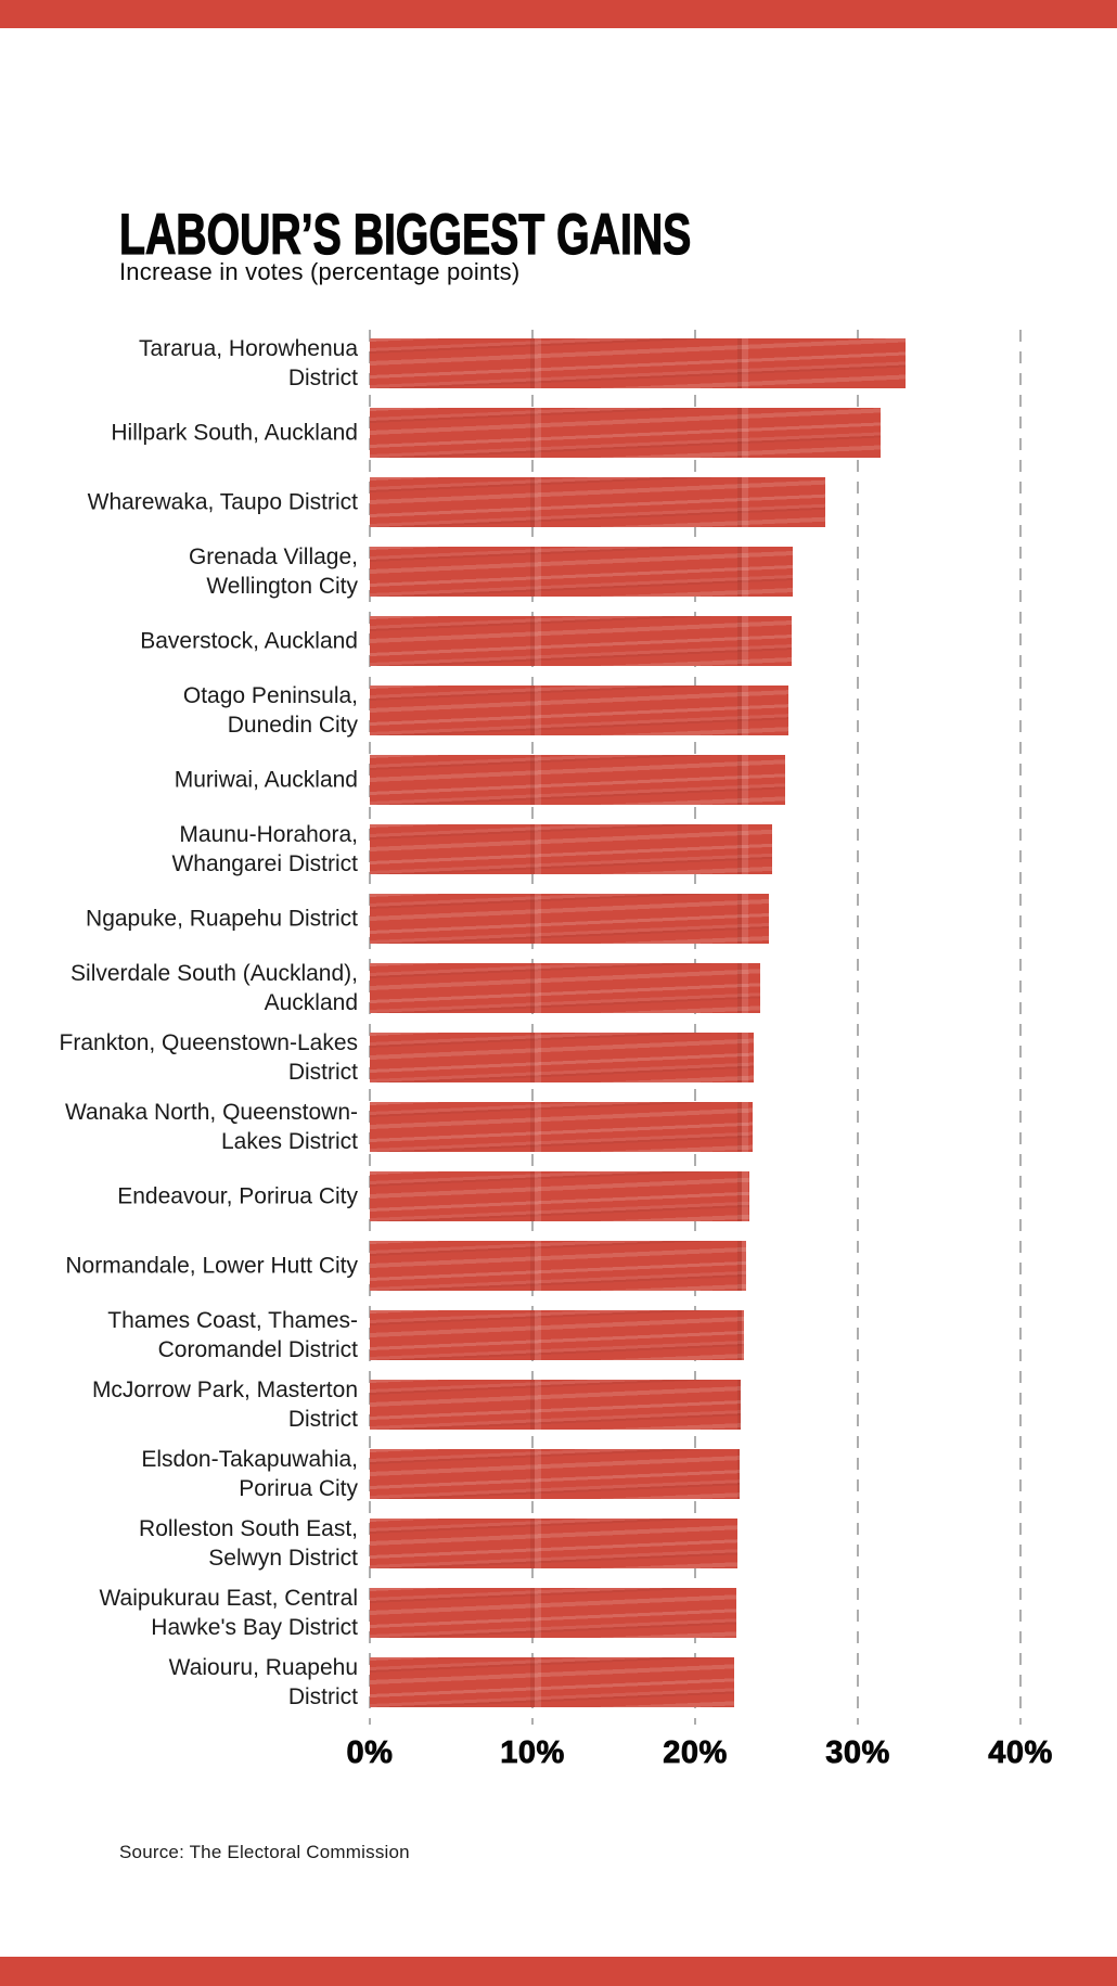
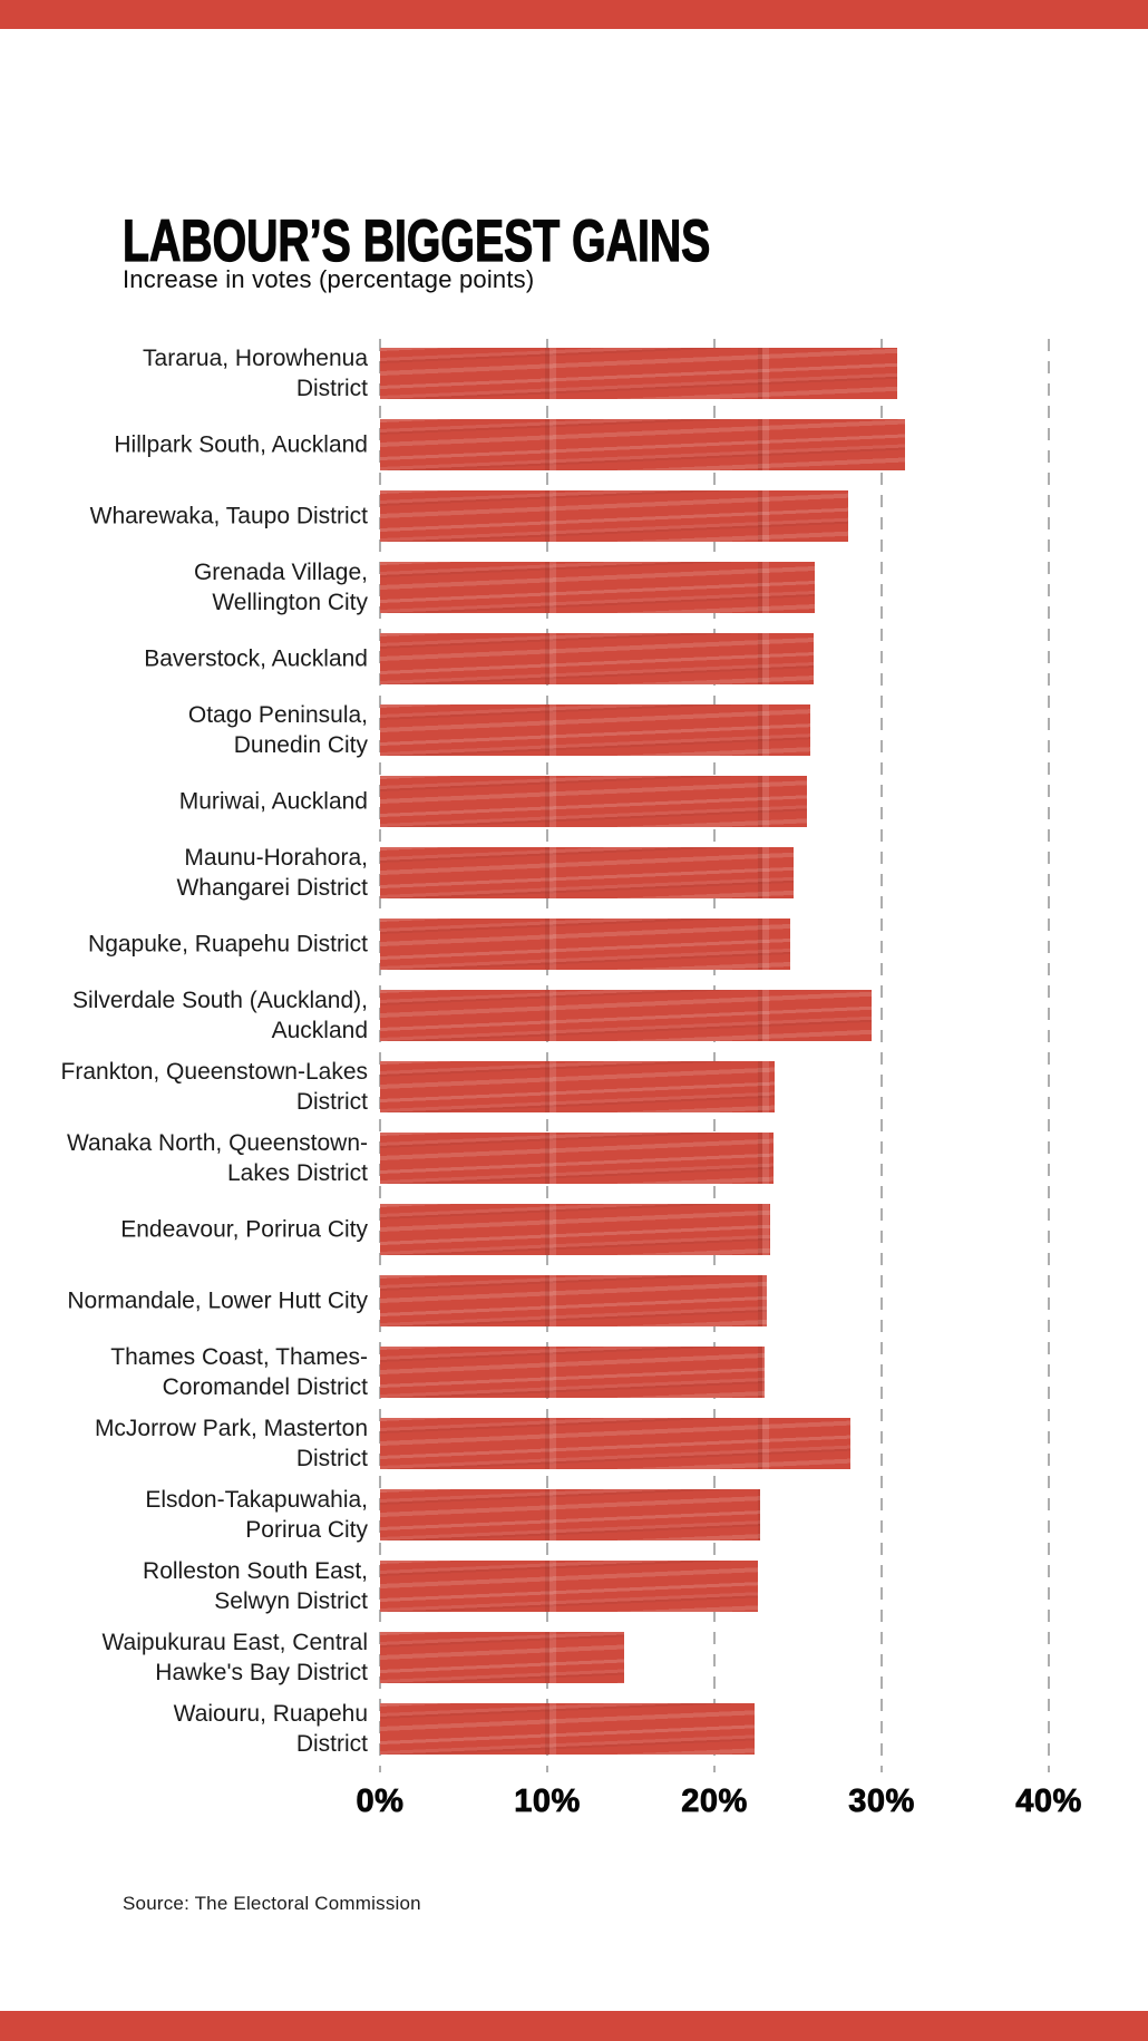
Tararua, Horowhenua District: 32.9% -> 30.9%
Silverdale South (Auckland), Auckland: 24.0% -> 29.4%
McJorrow Park, Masterton District: 22.8% -> 28.1%
Waipukurau East, Central Hawke's Bay District: 22.5% -> 14.6%
